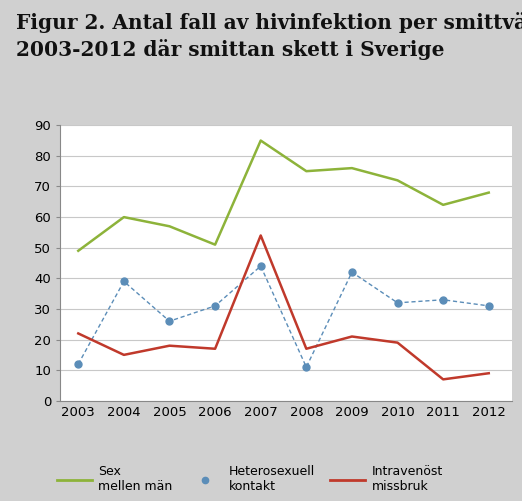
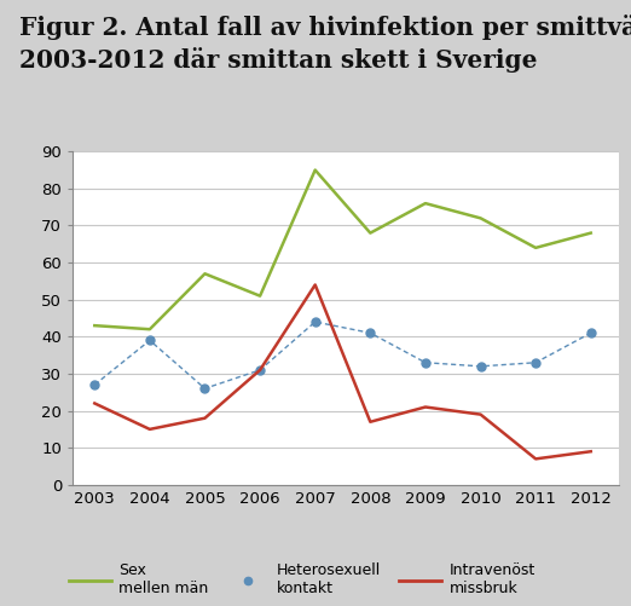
Sex mellen män/2003: 49 -> 43
Heterosexuell kontakt/2003: 12 -> 27
Sex mellen män/2004: 60 -> 42
Intravenöst missbruk/2006: 17 -> 31
Sex mellen män/2008: 75 -> 68
Heterosexuell kontakt/2008: 11 -> 41
Heterosexuell kontakt/2009: 42 -> 33
Heterosexuell kontakt/2012: 31 -> 41
